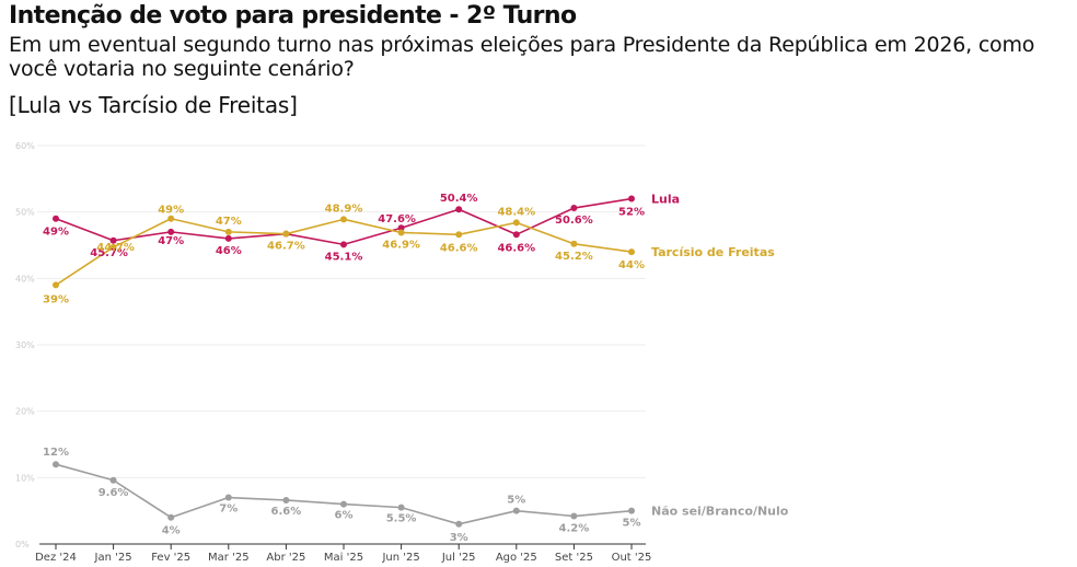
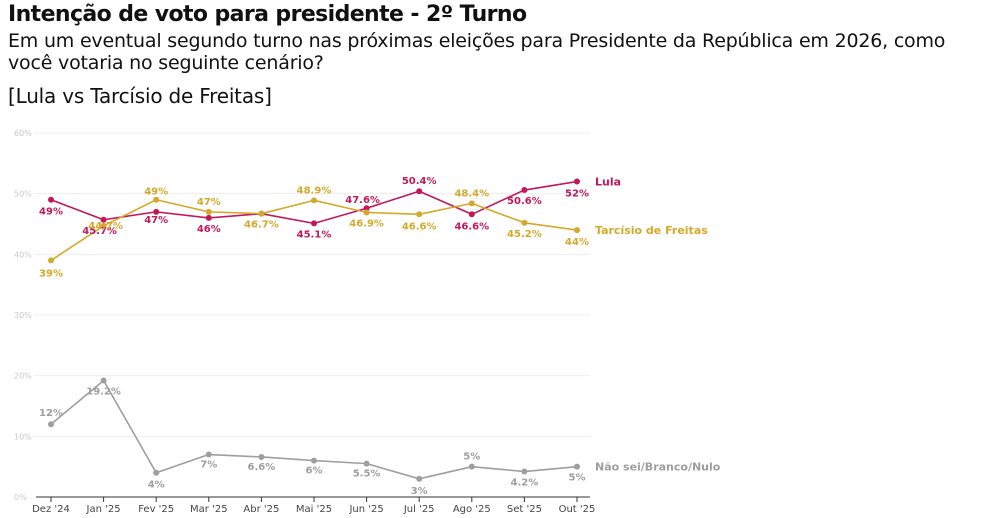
Não sei/Branco/Nulo/Jan '25: 9.6% -> 19.2%
